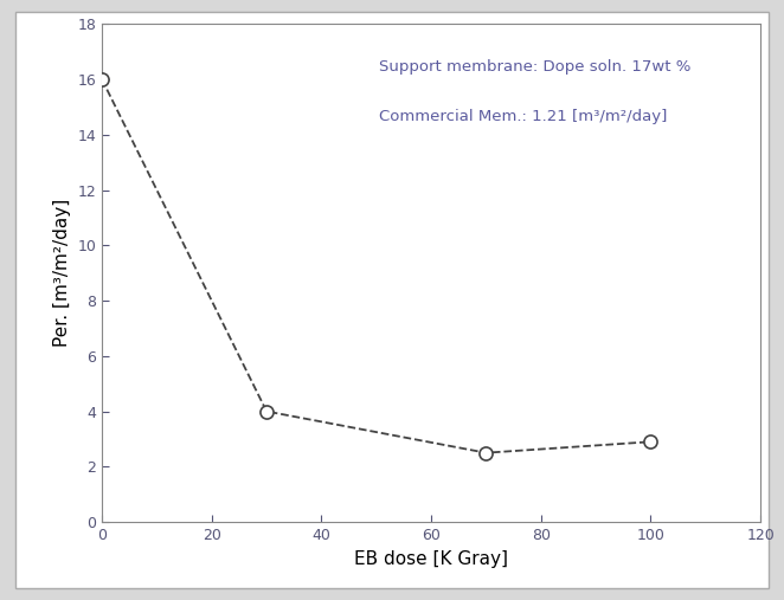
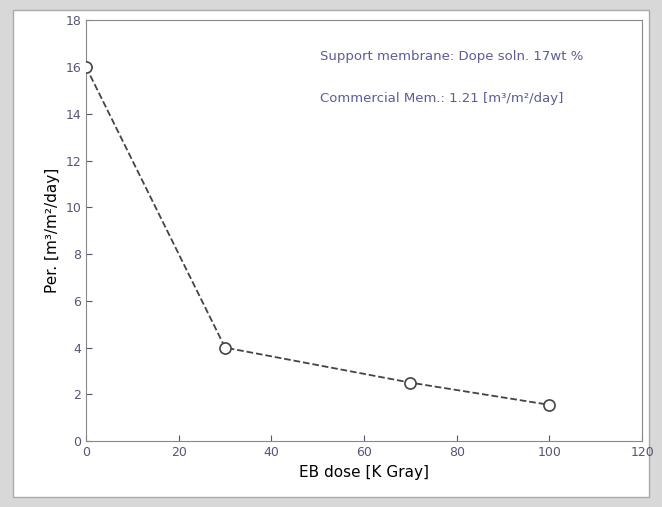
100: 2.90 -> 1.55
